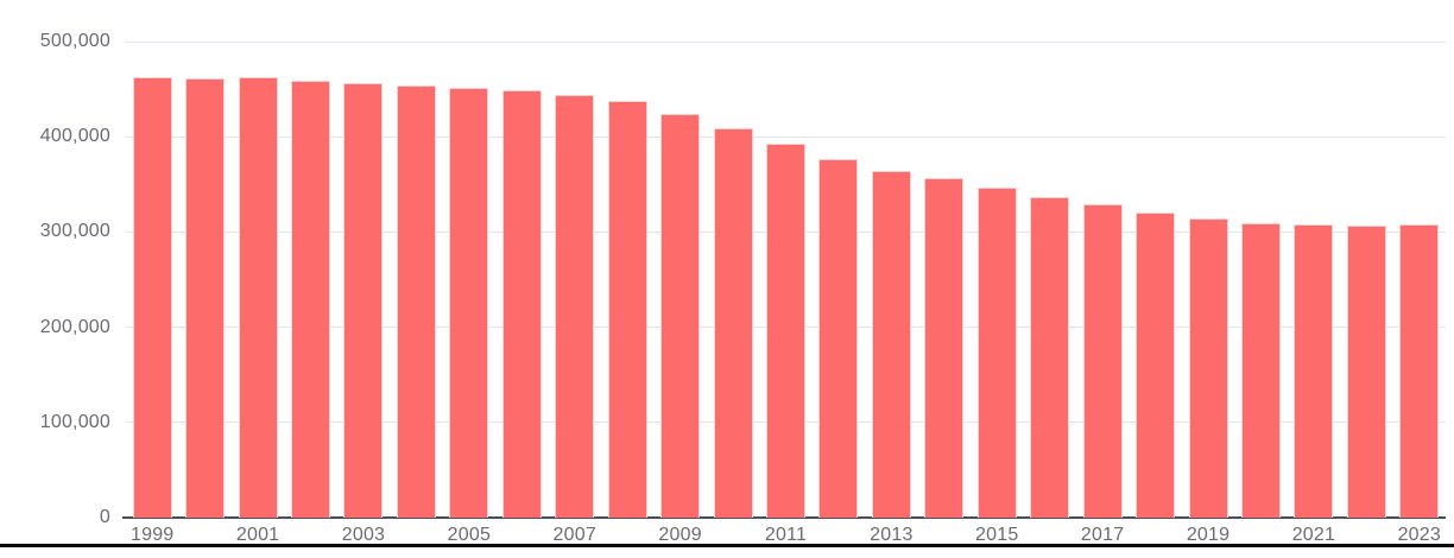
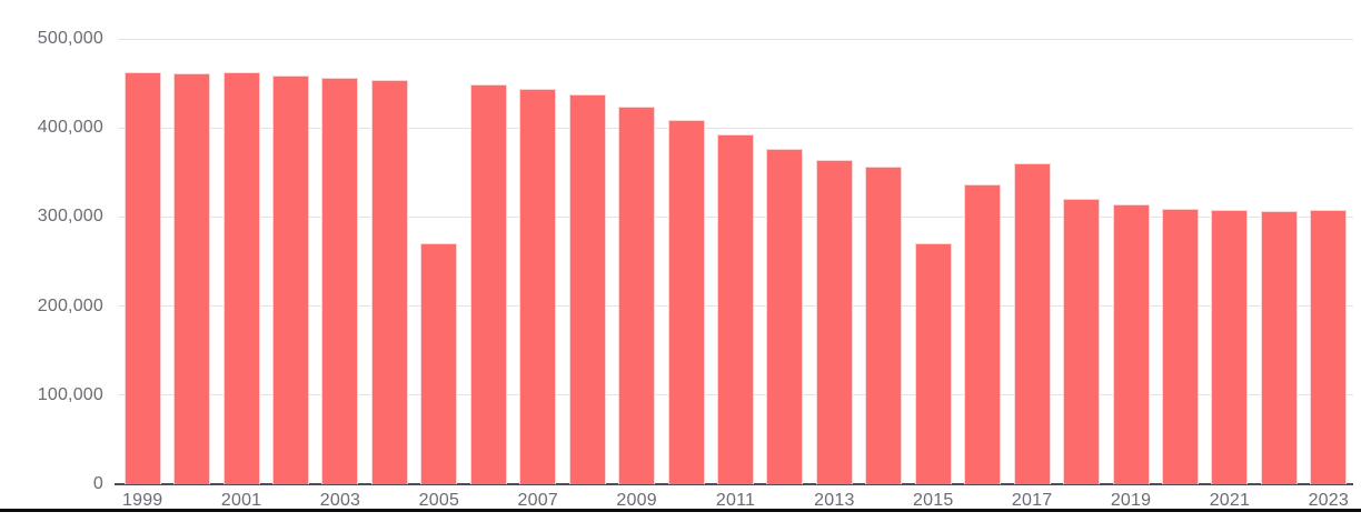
2005: 450000 -> 270000
2015: 350000 -> 270000
2017: 330000 -> 360000
